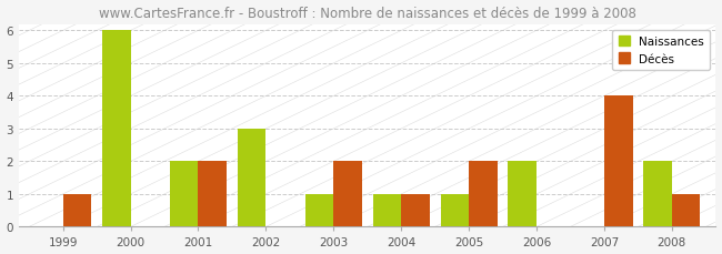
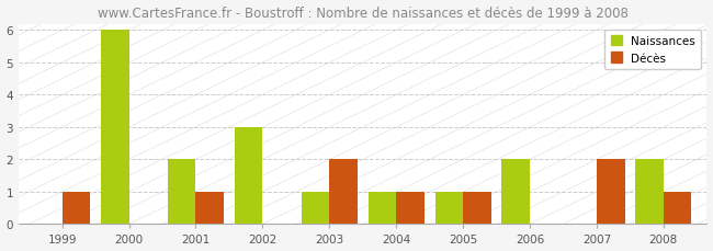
Décès/2001: 2 -> 1
Décès/2005: 2 -> 1
Décès/2007: 4 -> 2
